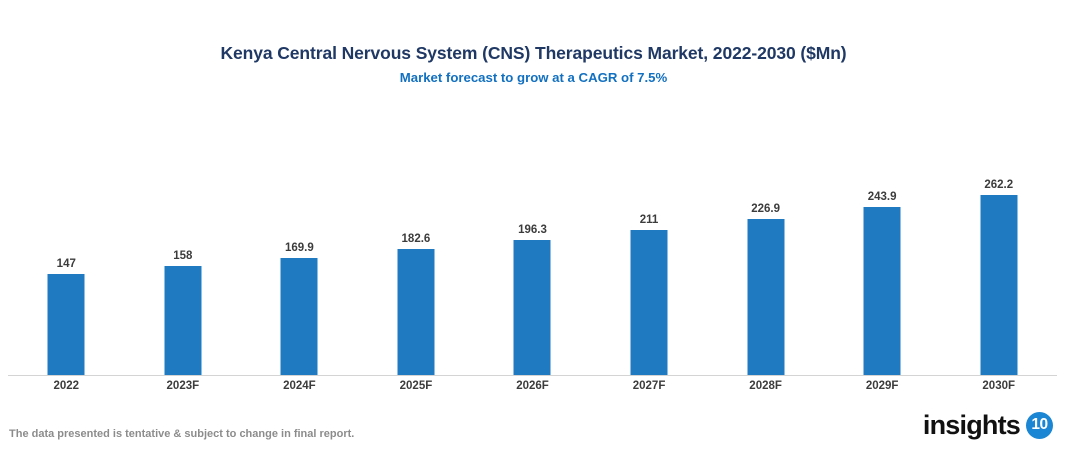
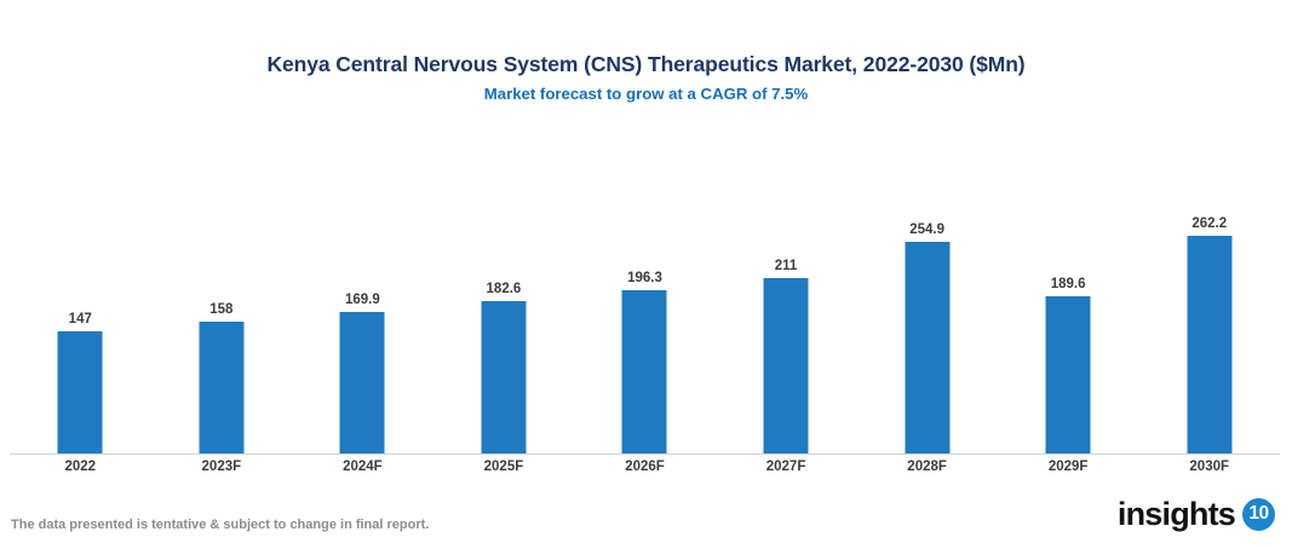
2028F: 226.9 -> 254.9
2029F: 243.9 -> 189.6
